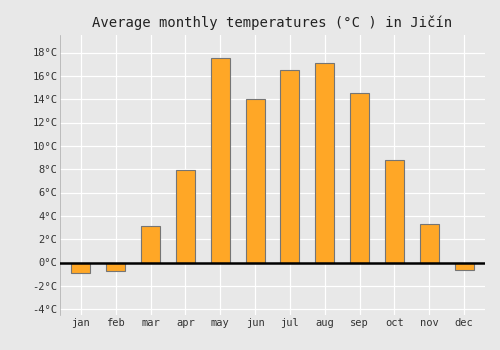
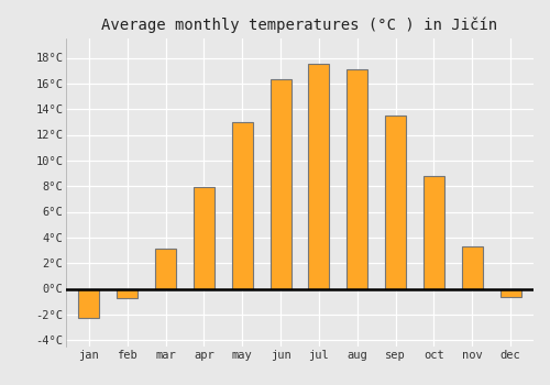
jan: -0.9°C -> -2.3°C
may: 17.5°C -> 13.0°C
jun: 14.0°C -> 16.3°C
jul: 16.5°C -> 17.5°C
sep: 14.5°C -> 13.5°C
